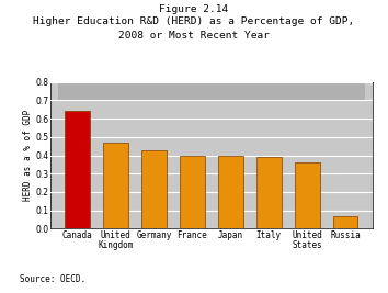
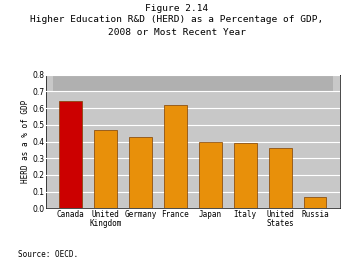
France: 0.40 -> 0.62
